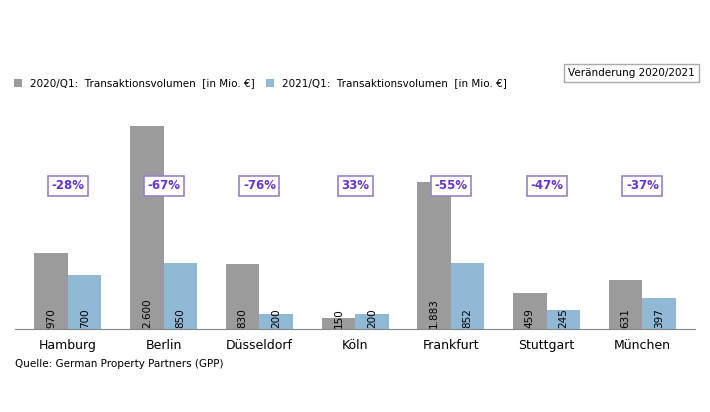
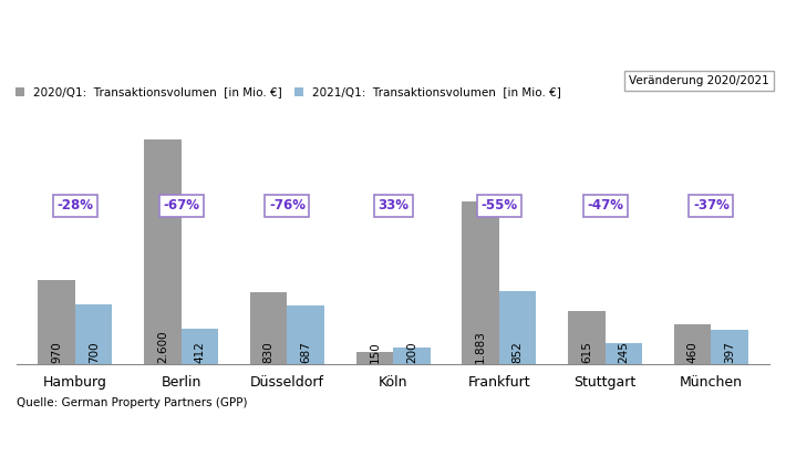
2021/Q1: Transaktionsvolumen [in Mio. €]/Berlin: 850 -> 412
2021/Q1: Transaktionsvolumen [in Mio. €]/Düsseldorf: 200 -> 687
2020/Q1: Transaktionsvolumen [in Mio. €]/Stuttgart: 459 -> 615
2020/Q1: Transaktionsvolumen [in Mio. €]/München: 631 -> 460
